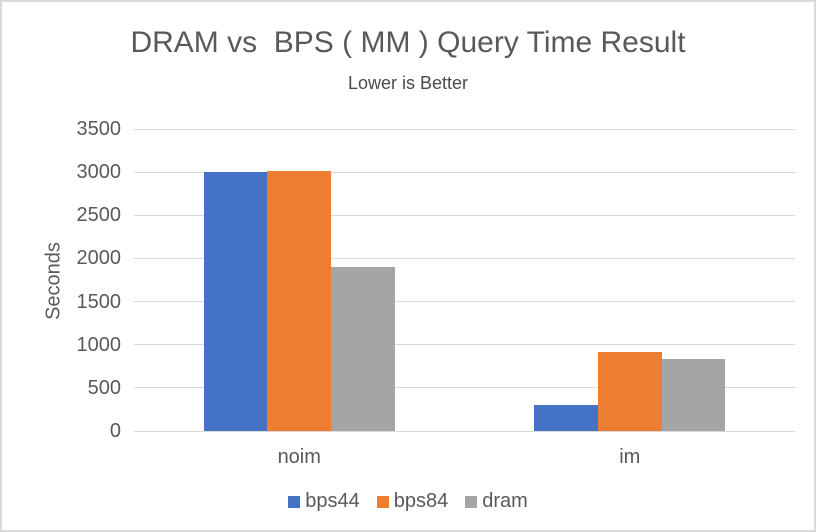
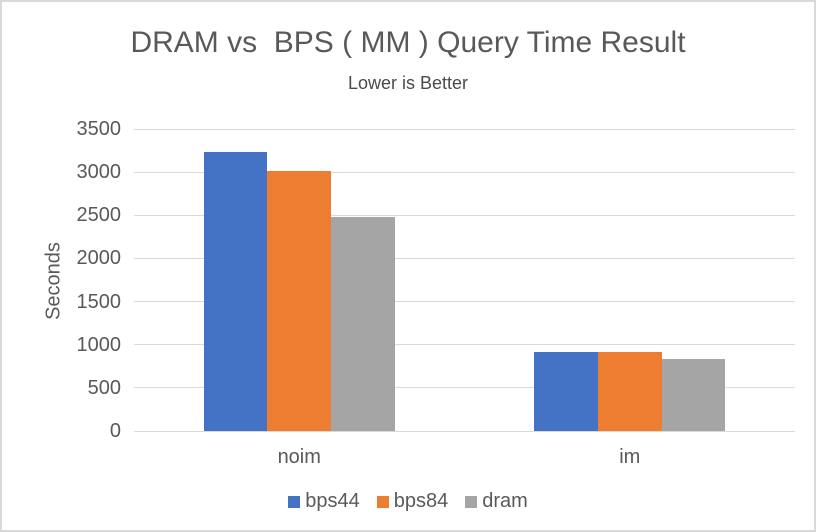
bps44/noim: 3000 -> 3200
dram/noim: 1900 -> 2500
bps44/im: 300 -> 900
